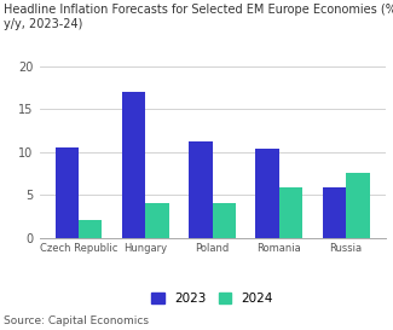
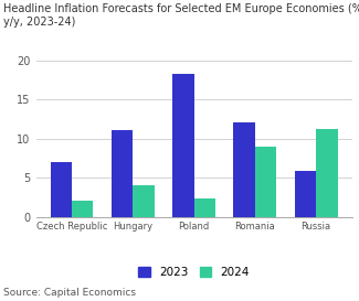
2023/Czech Republic: 10.5 -> 7.0
2023/Hungary: 17.0 -> 11.0
2023/Poland: 11.2 -> 18.2
2024/Poland: 4.0 -> 2.4
2023/Romania: 10.4 -> 12.0
2024/Romania: 5.8 -> 9.0
2024/Russia: 7.5 -> 11.2
